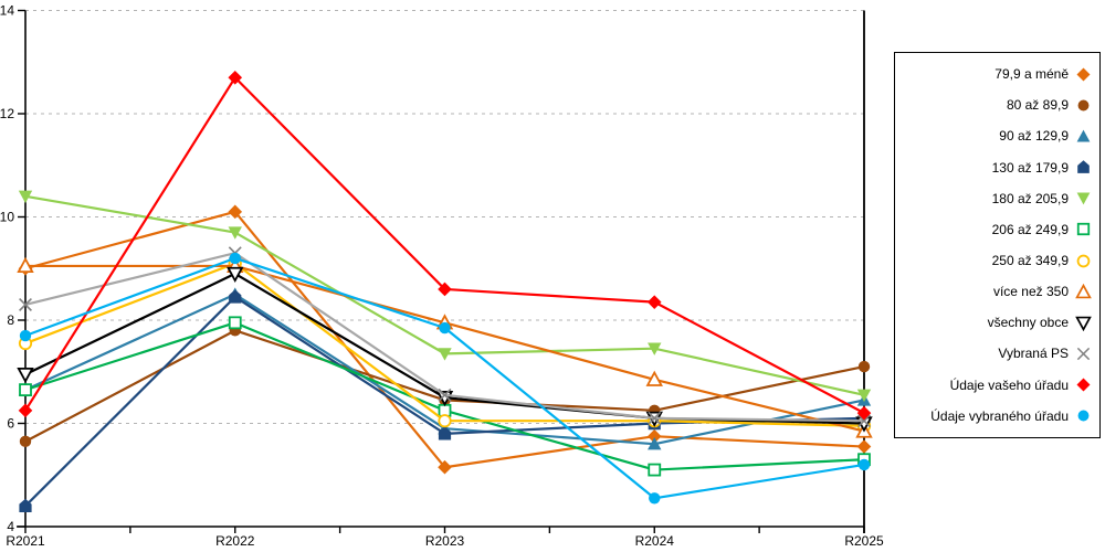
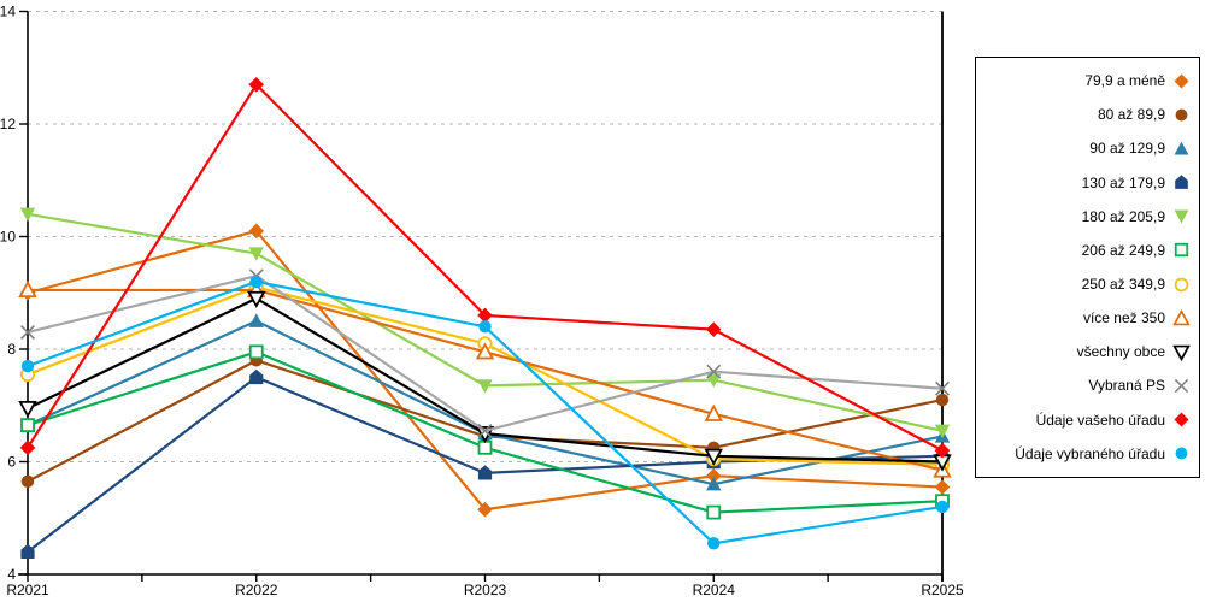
130 až 179,9/R2022: 8.4 -> 7.5
90 až 129,9/R2023: 5.9 -> 6.5
250 až 349,9/R2023: 6.0 -> 8.1
Údaje vybraného úřadu/R2023: 7.8 -> 8.4
Vybraná PS/R2024: 6.1 -> 7.6
Vybraná PS/R2025: 6.0 -> 7.3
